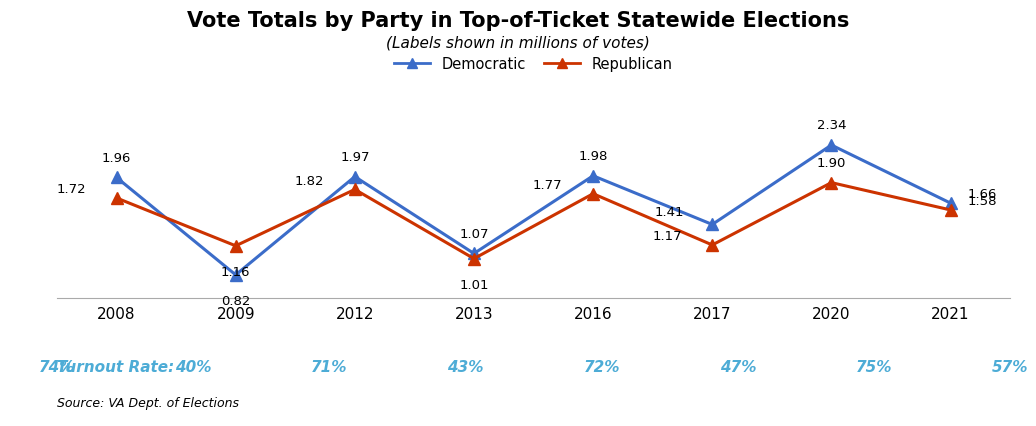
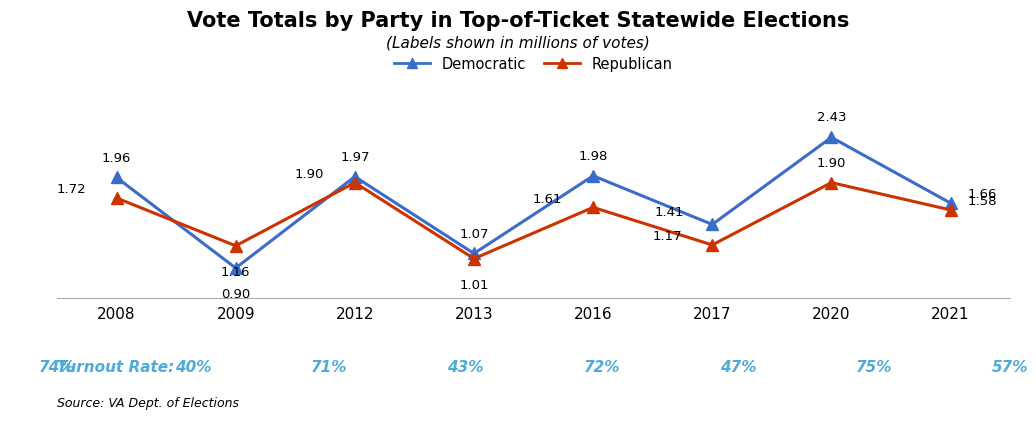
Democratic/2009: 0.82 -> 0.90
Republican/2012: 1.82 -> 1.90
Republican/2016: 1.77 -> 1.61
Democratic/2020: 2.34 -> 2.43
